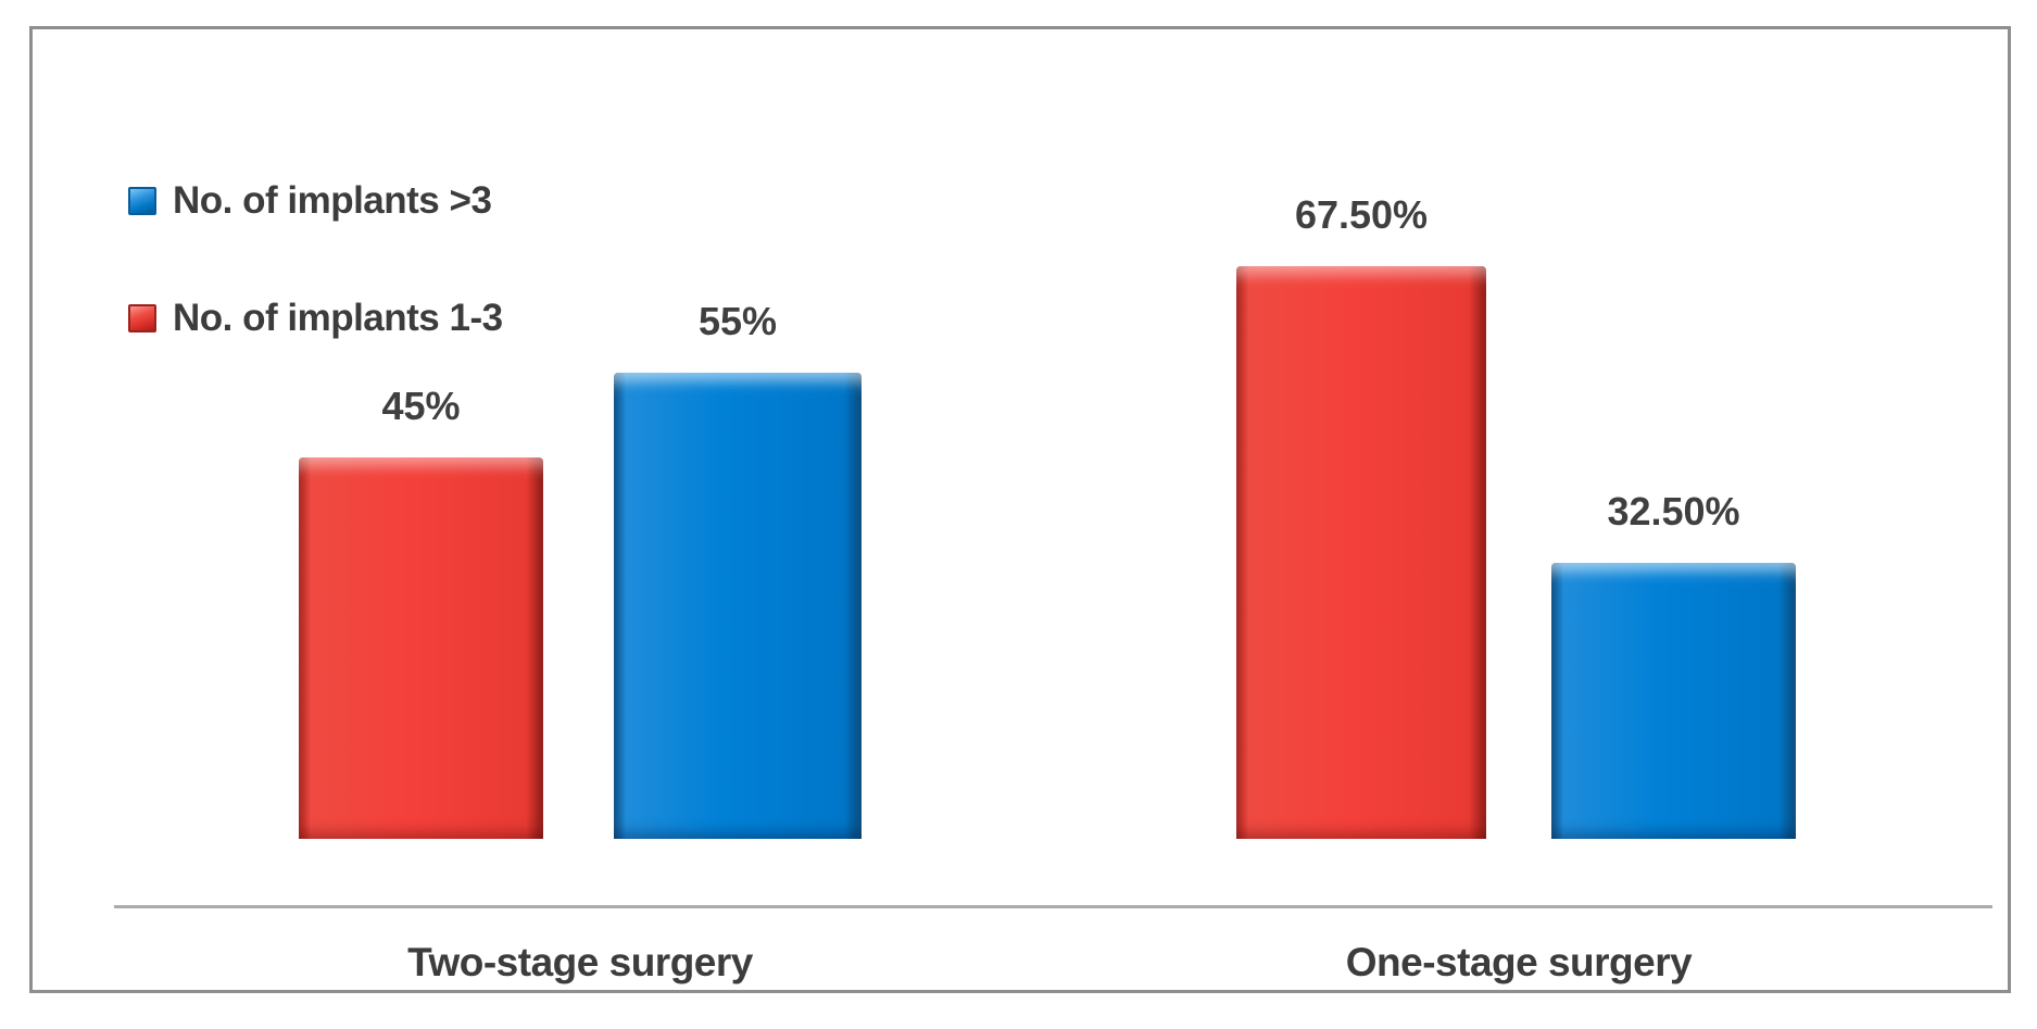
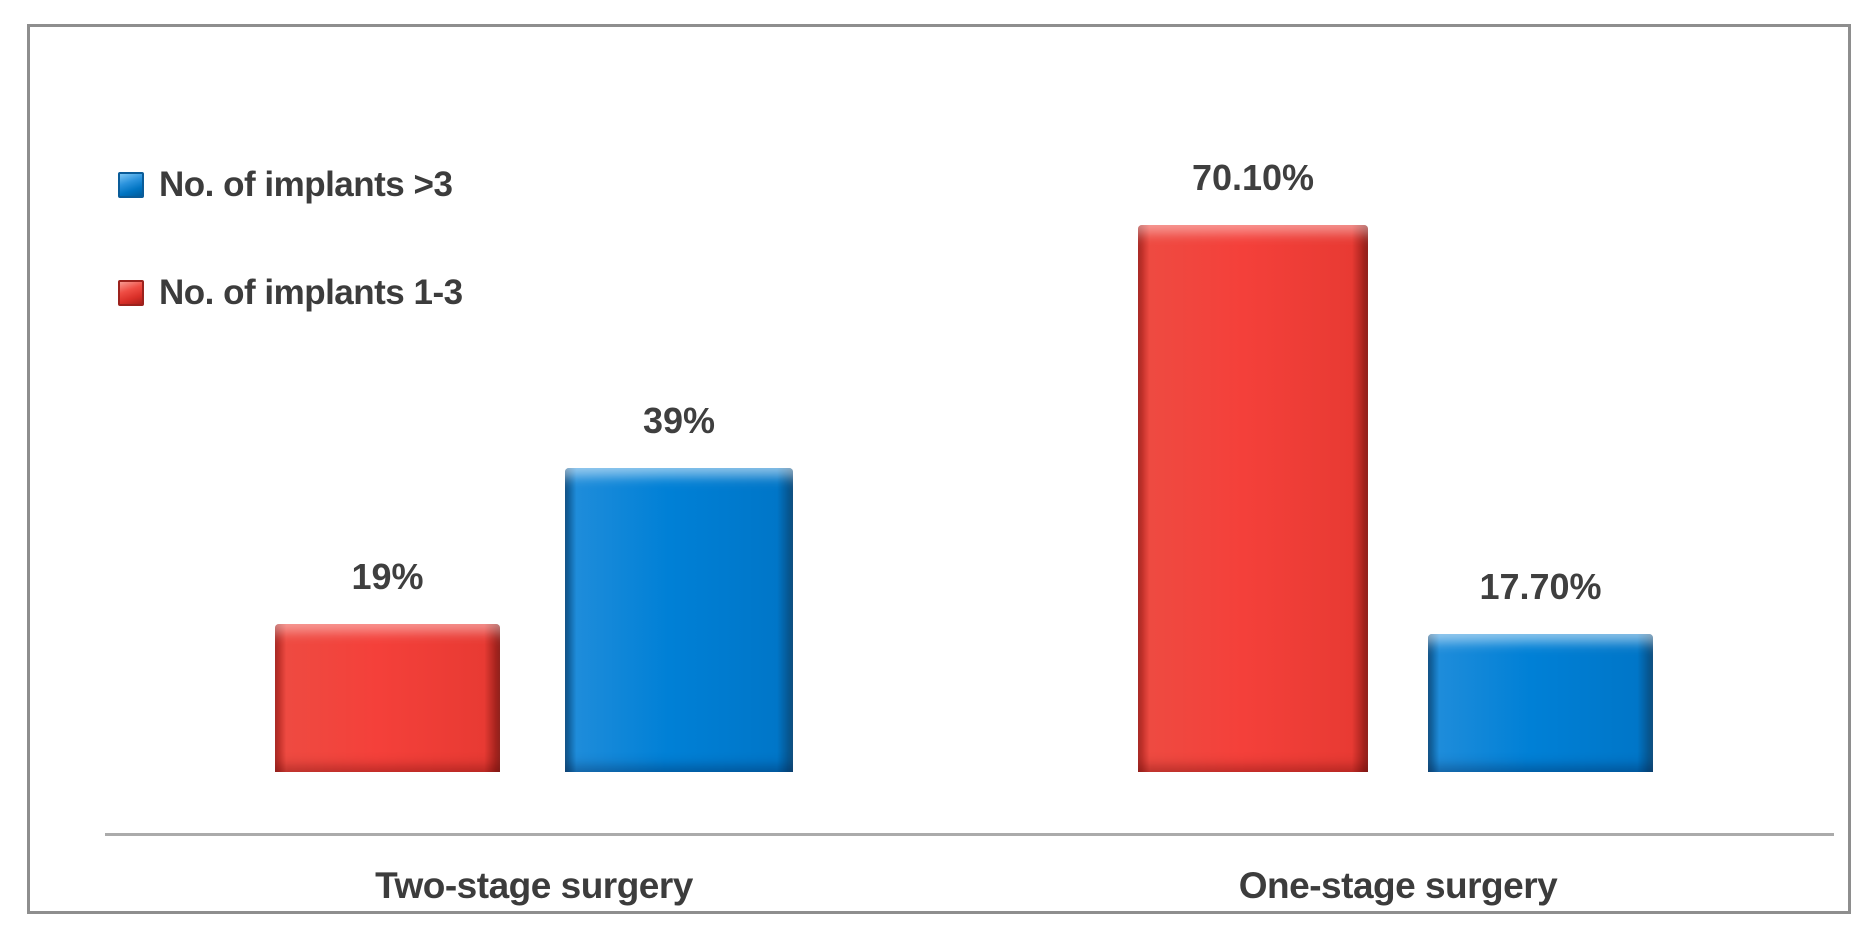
No. of implants 1-3/Two-stage surgery: 45% -> 19%
No. of implants >3/Two-stage surgery: 55% -> 39%
No. of implants 1-3/One-stage surgery: 67.50% -> 70.10%
No. of implants >3/One-stage surgery: 32.50% -> 17.70%
